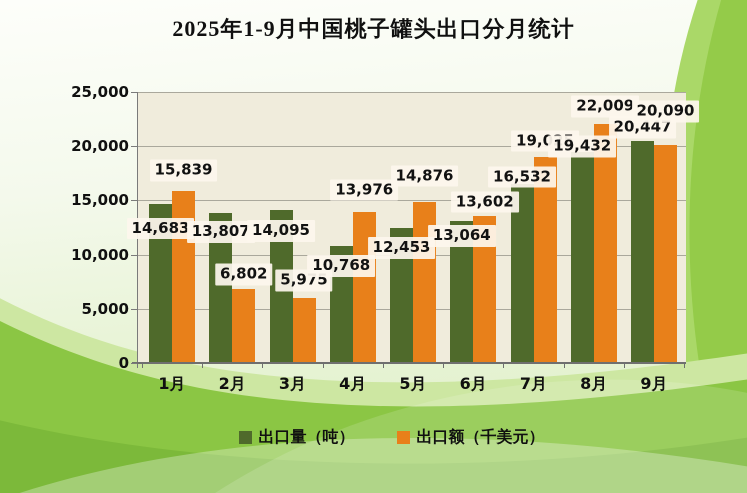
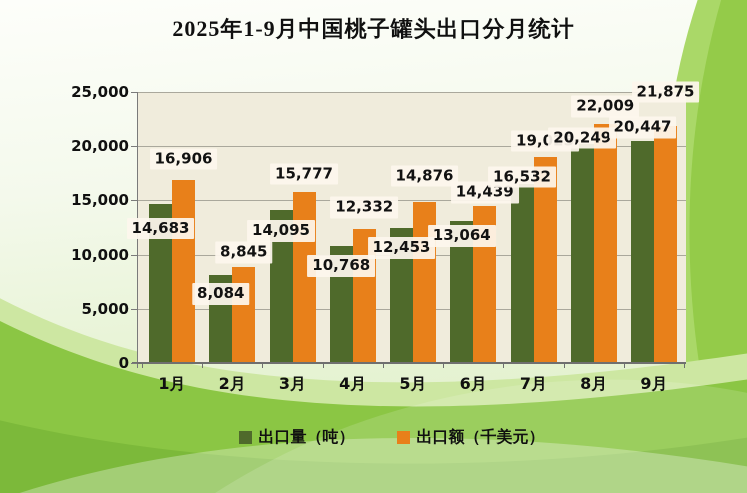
出口额（千美元）/1月: 15,839 -> 16,906
出口量（吨）/2月: 13,807 -> 8,084
出口额（千美元）/2月: 6,802 -> 8,845
出口额（千美元）/3月: 5,975 -> 15,777
出口额（千美元）/4月: 13,976 -> 12,332
出口额（千美元）/6月: 13,602 -> 14,439
出口量（吨）/8月: 19,432 -> 20,249
出口额（千美元）/9月: 20,090 -> 21,875
